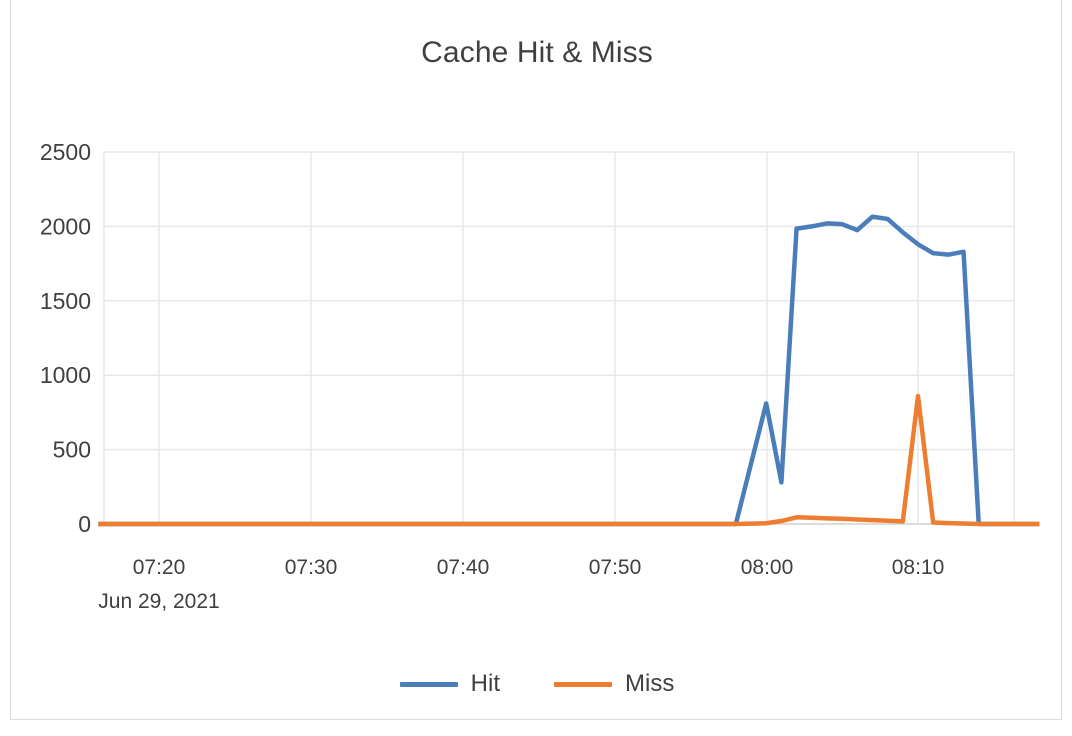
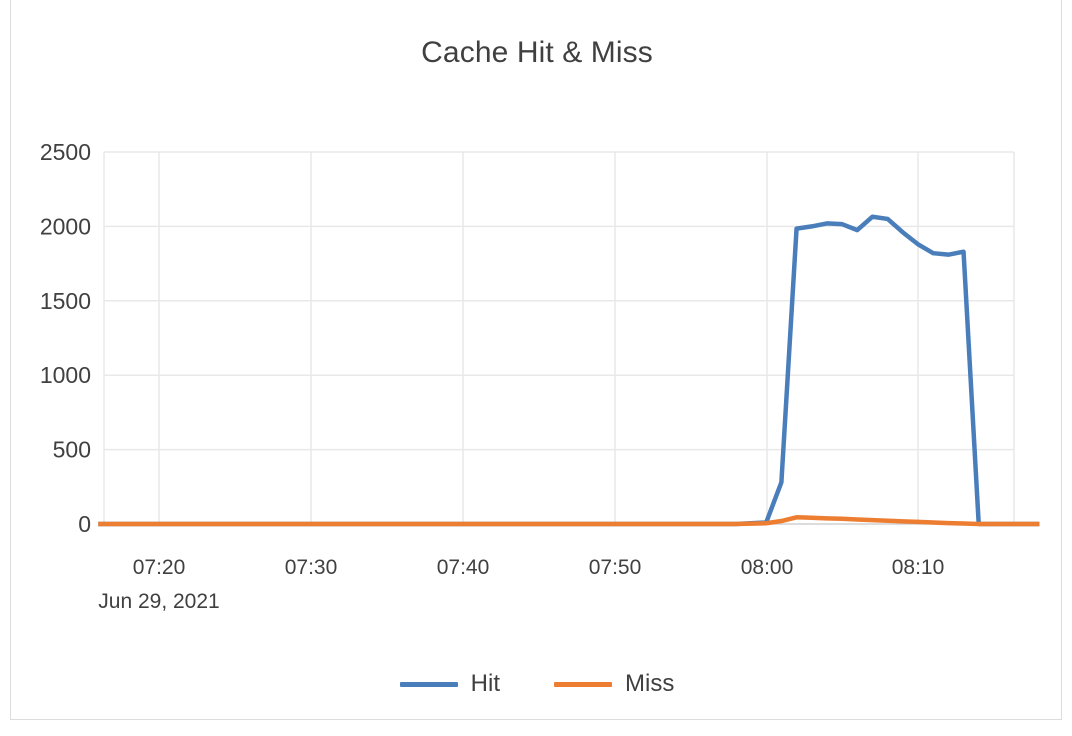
Hit/08:00: 810 -> 10
Miss/08:10: 860 -> 10
